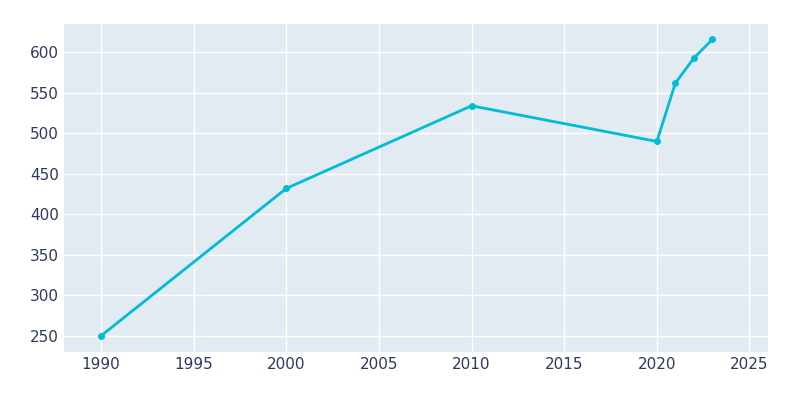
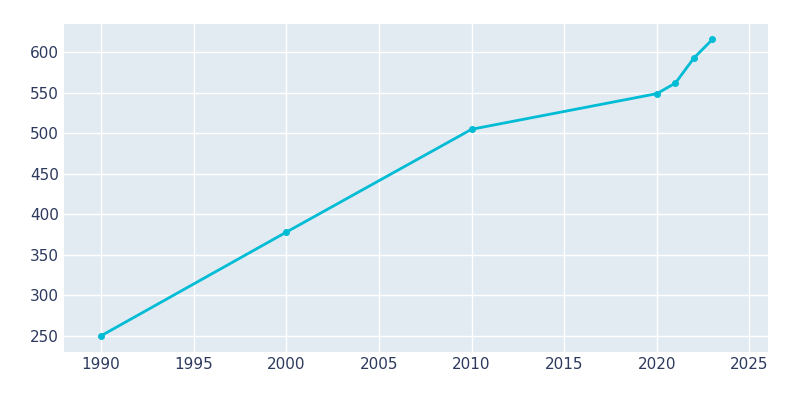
2000: 432 -> 378
2010: 534 -> 505
2020: 490 -> 549
